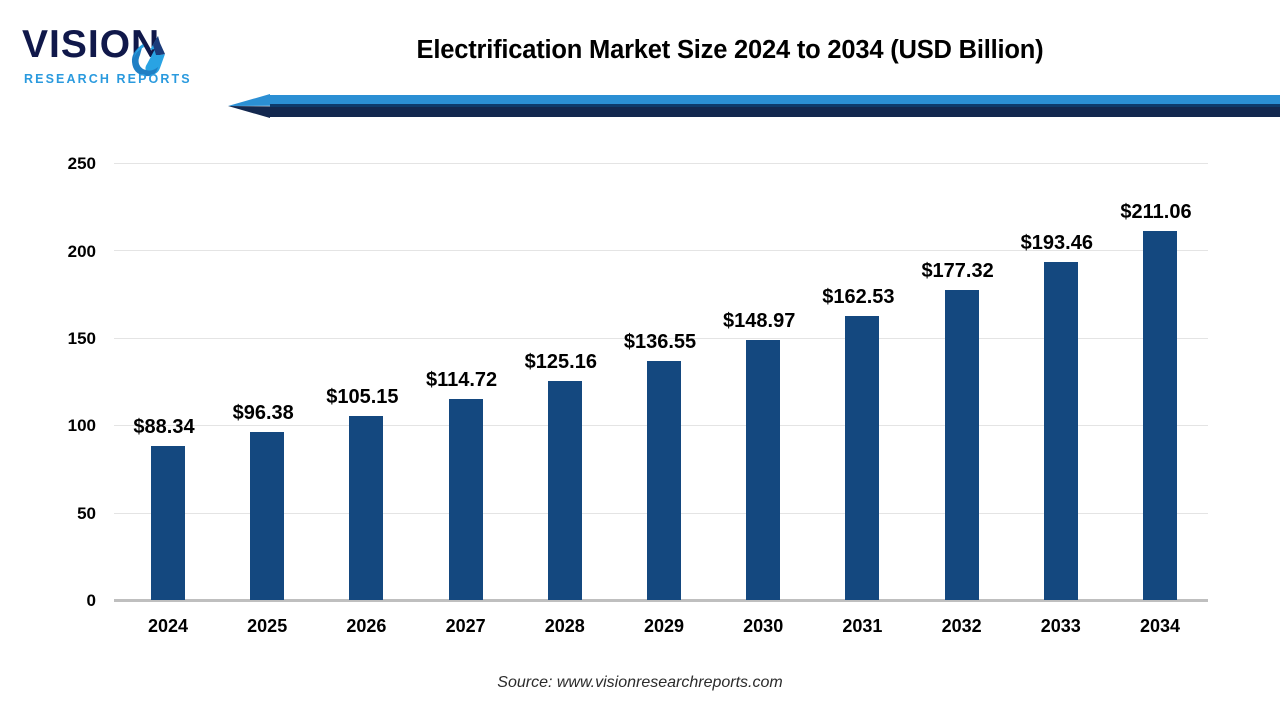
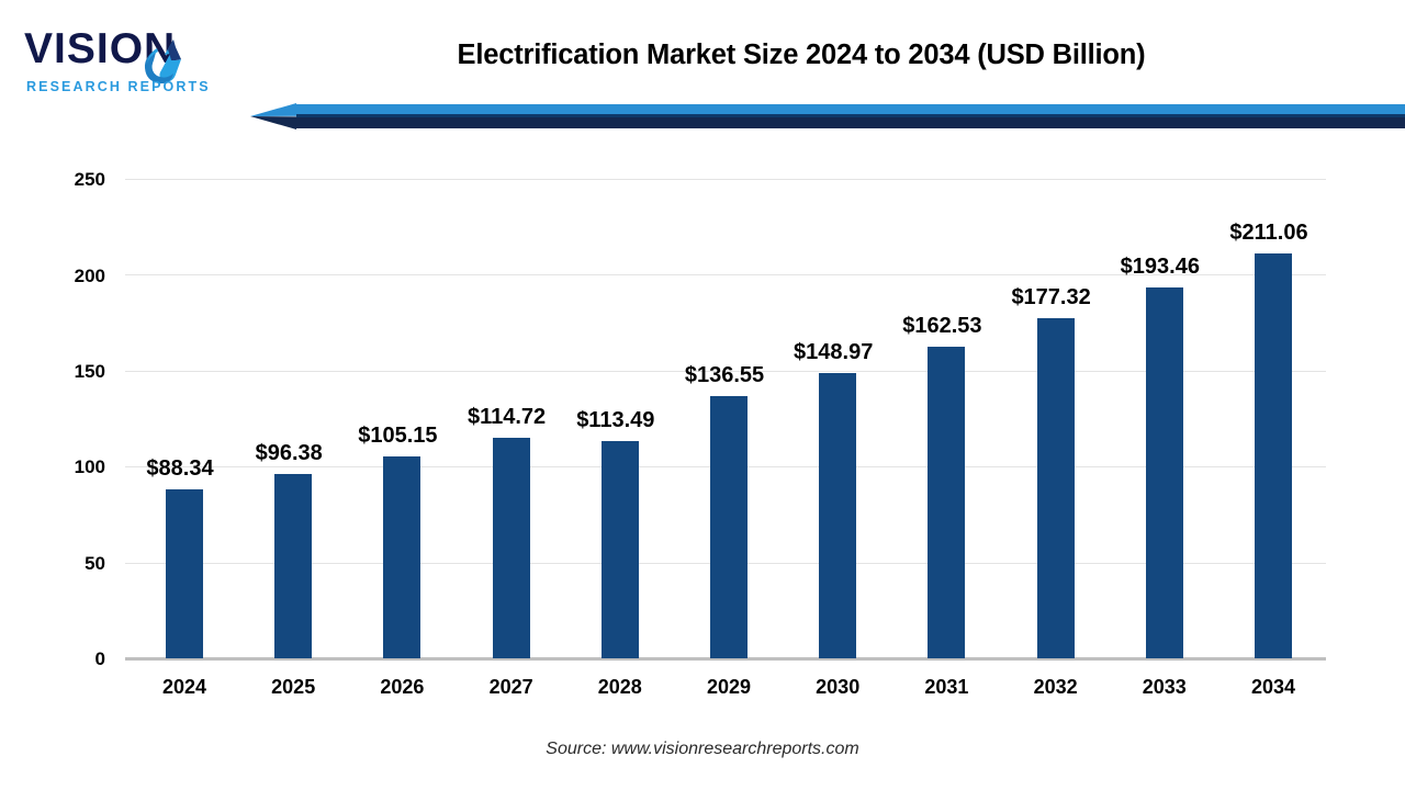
2028: $125.16 -> $113.49
